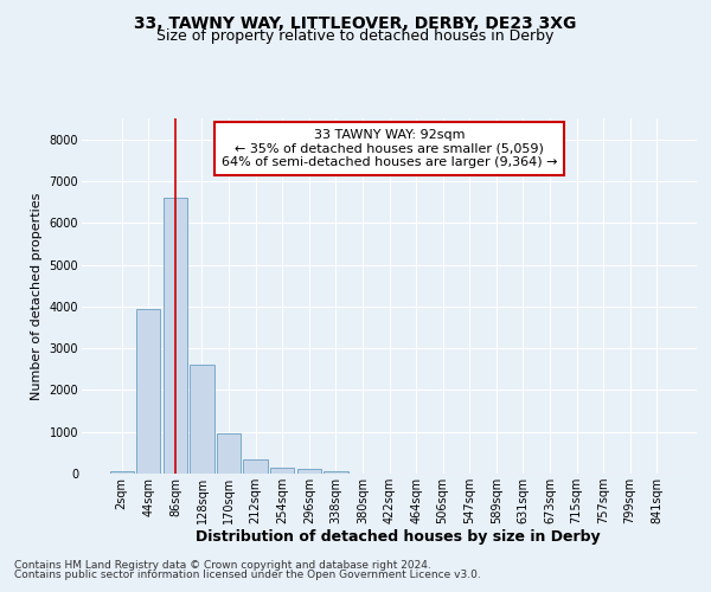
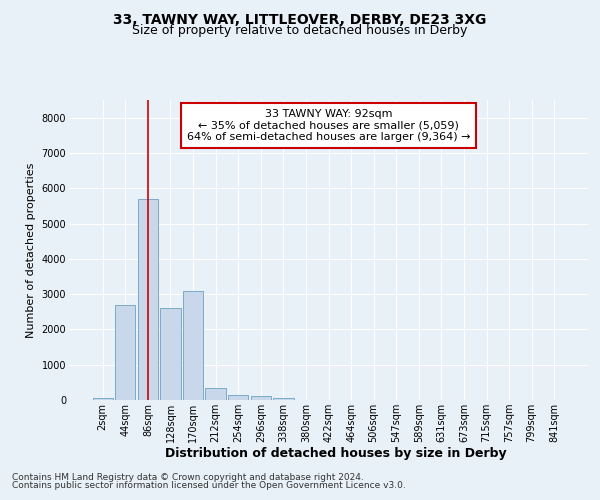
44sqm: 3950 -> 2700
86sqm: 6600 -> 5700
170sqm: 950 -> 3100
